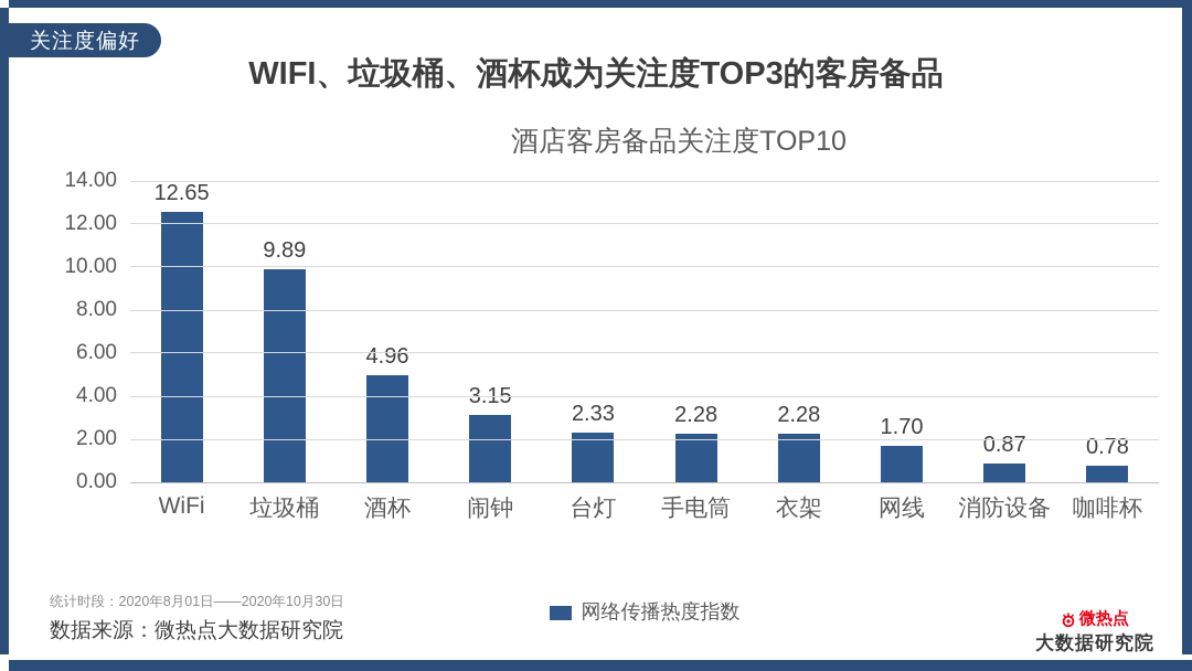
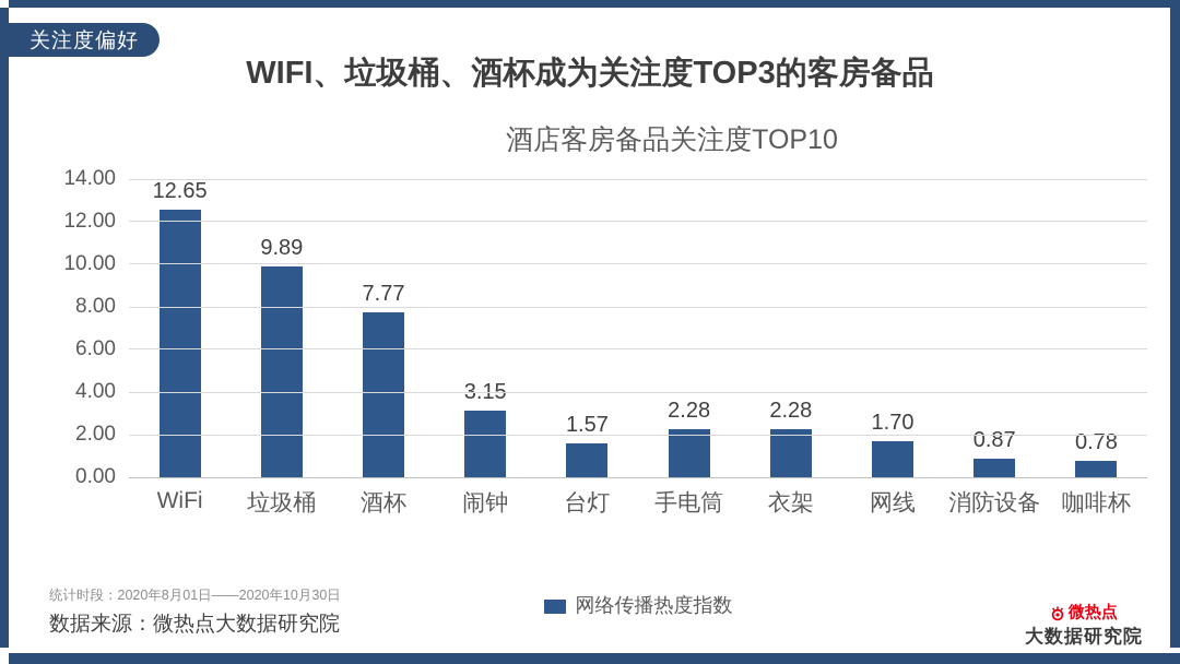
酒杯: 4.96 -> 7.77
台灯: 2.33 -> 1.57
